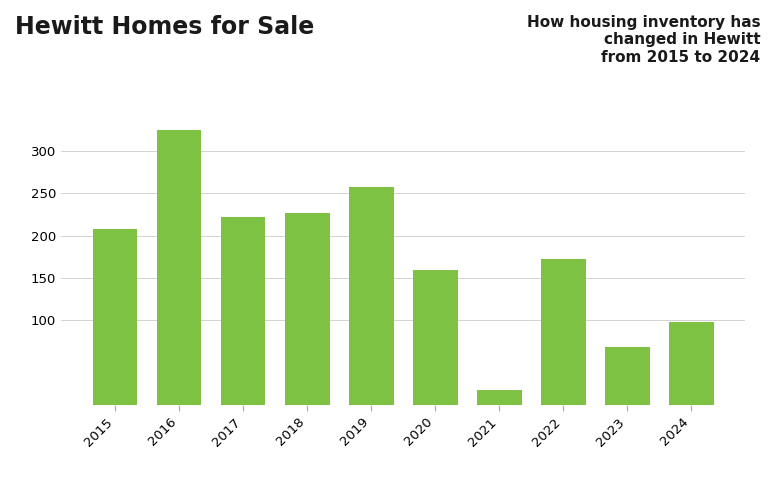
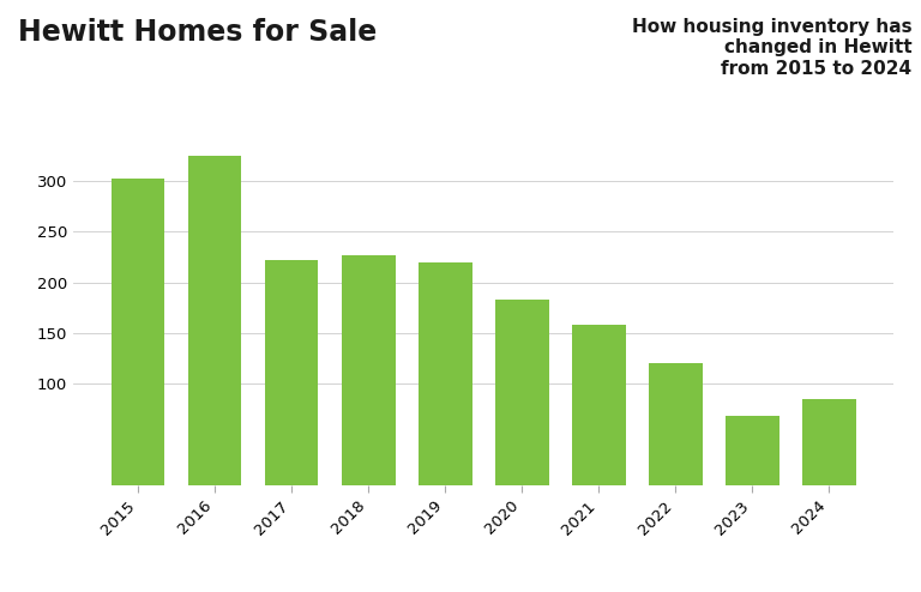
2015: 208 -> 302
2019: 258 -> 220
2020: 160 -> 183
2021: 18 -> 158
2022: 172 -> 120
2024: 98 -> 85
